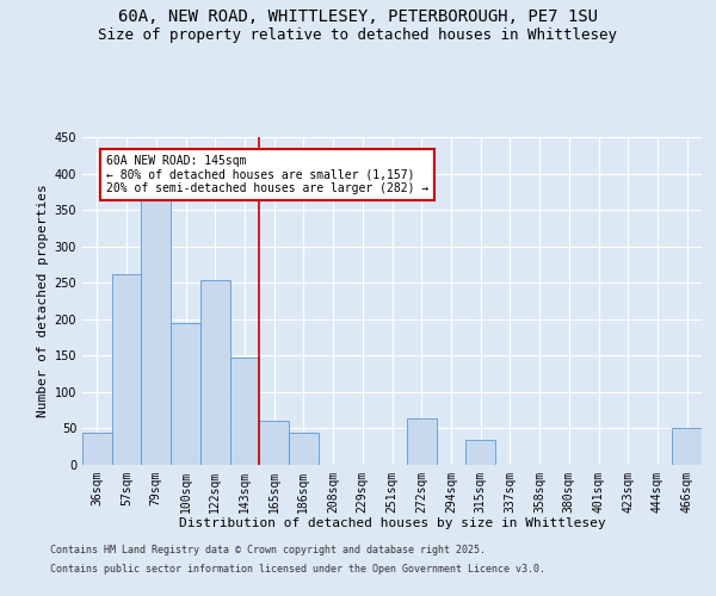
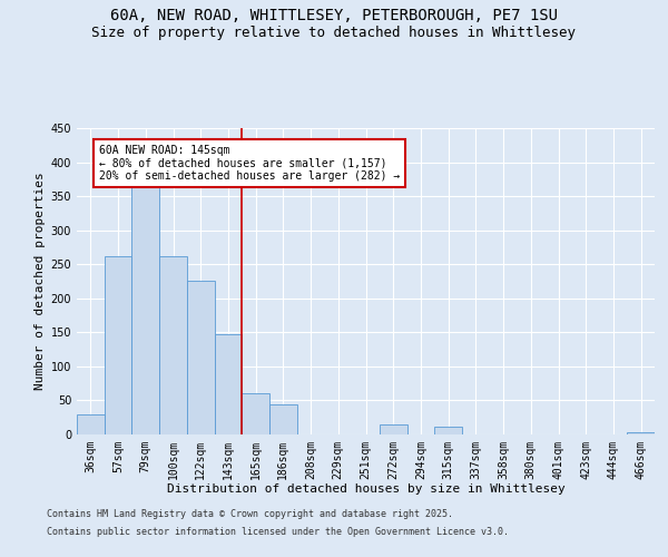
36sqm: 44 -> 30
100sqm: 194 -> 262
122sqm: 254 -> 226
272sqm: 64 -> 15
315sqm: 34 -> 12
466sqm: 50 -> 3
